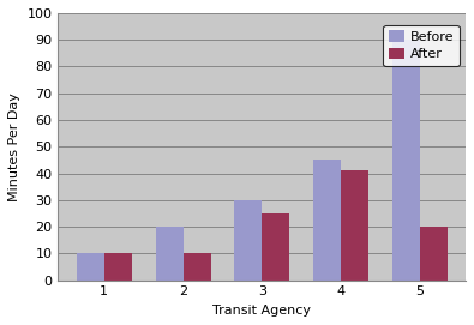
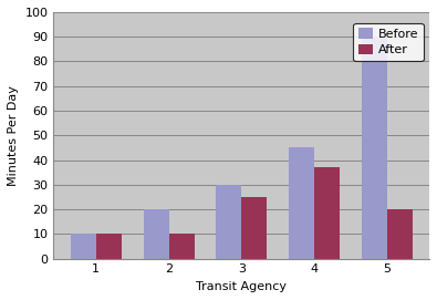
After/4: 41 -> 37
